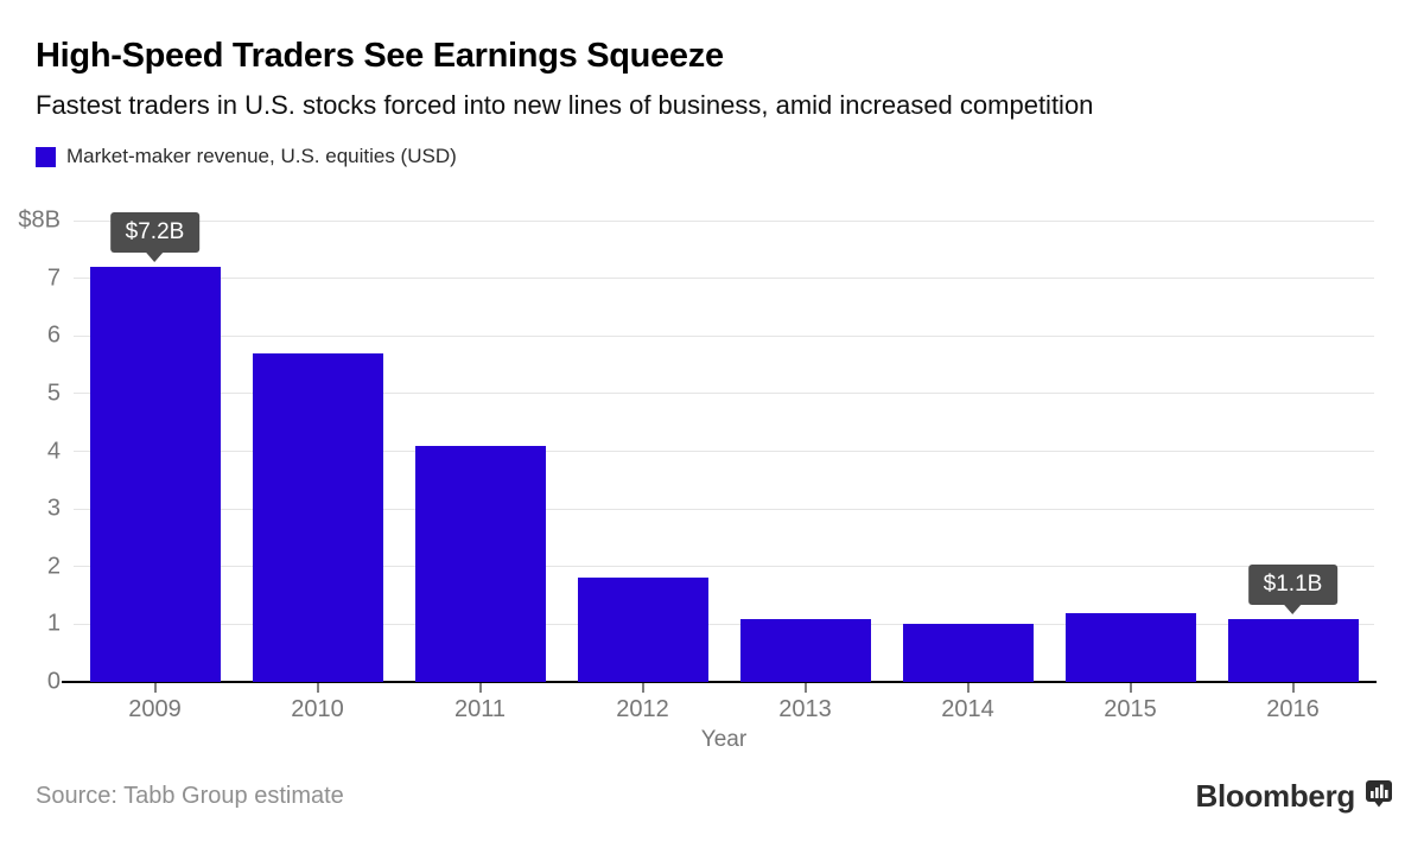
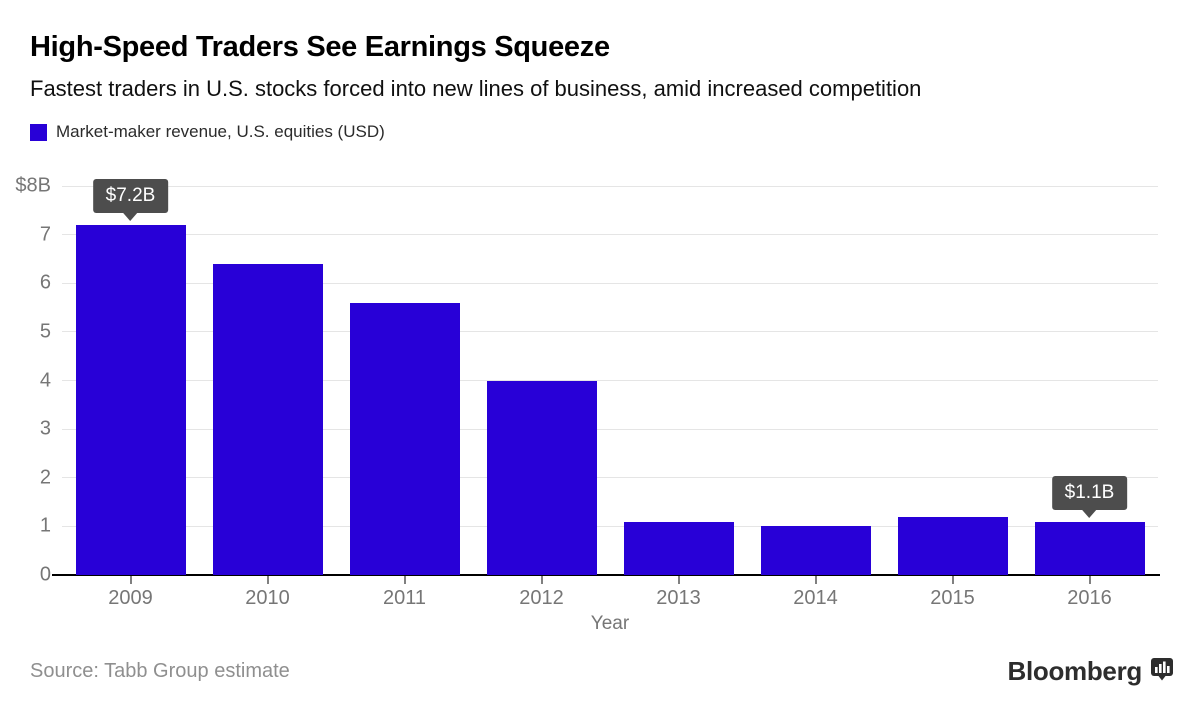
2010: $5.7B -> $6.4B
2011: $4.1B -> $5.6B
2012: $1.8B -> $4.0B
